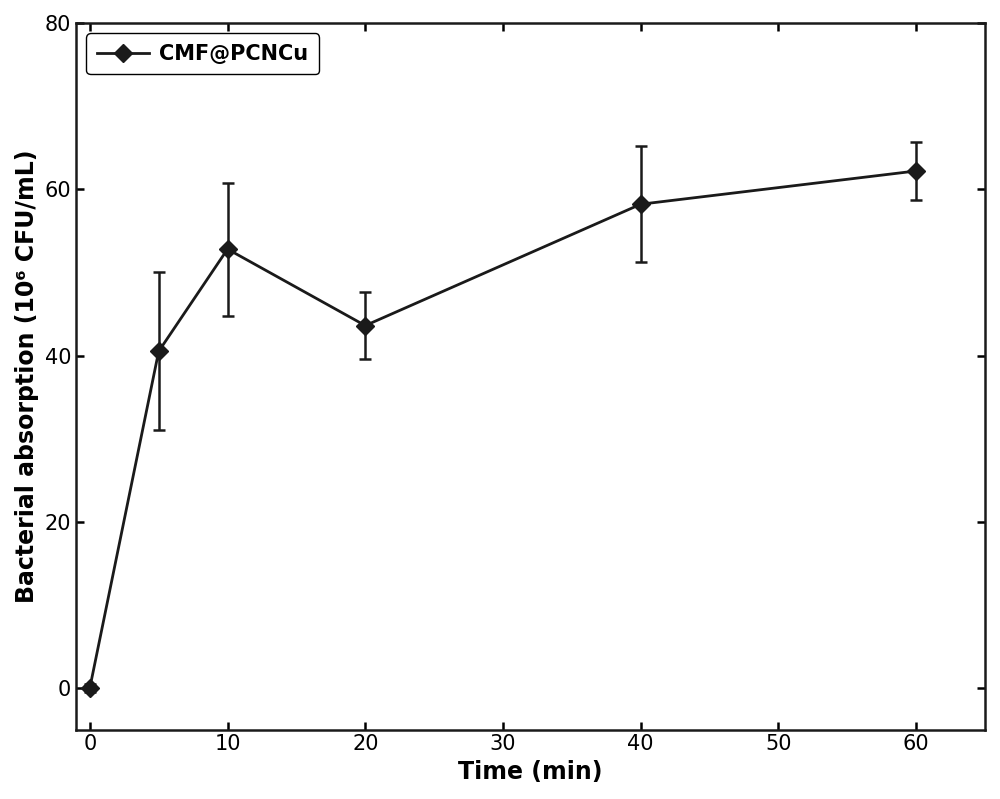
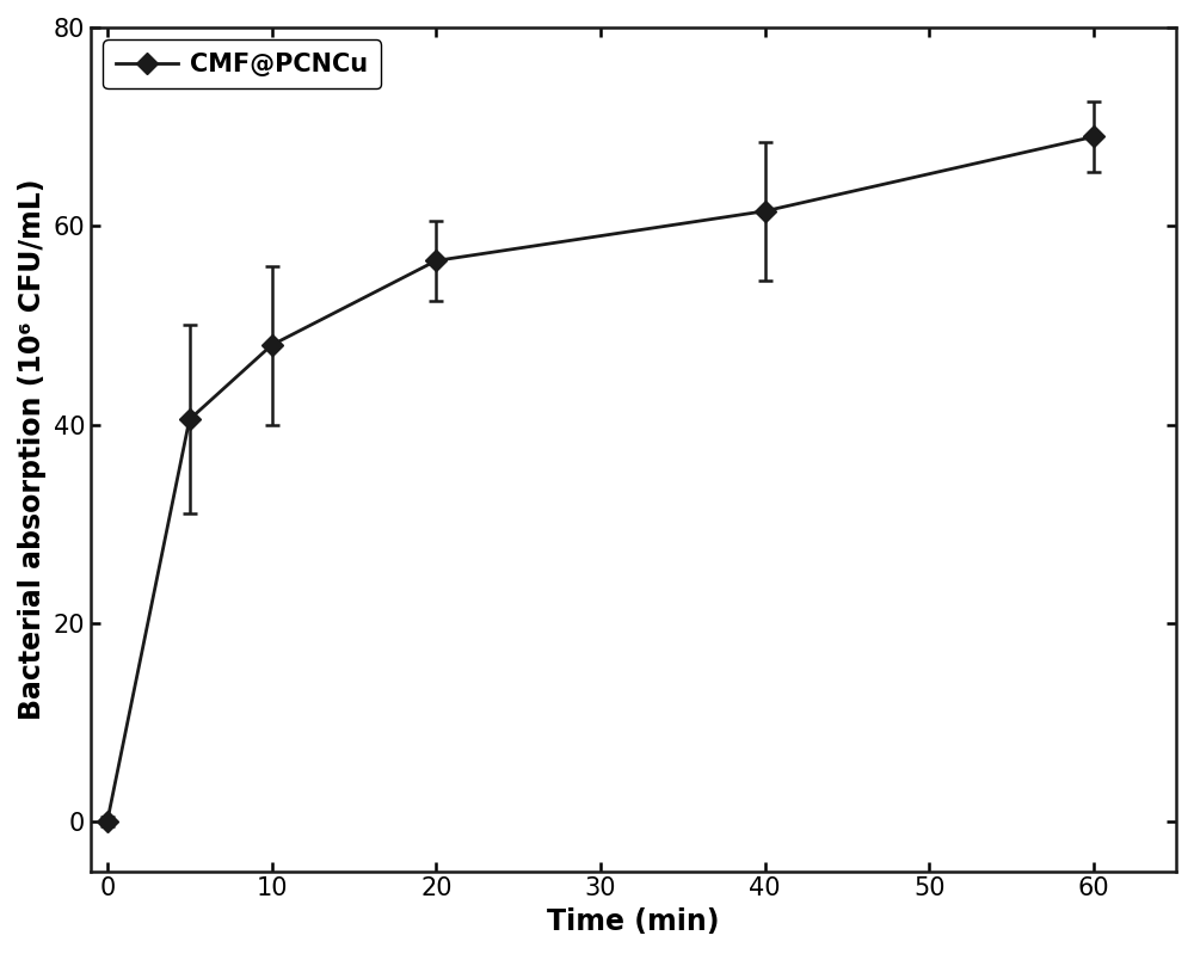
10: 52.8 -> 48.0
20: 43.6 -> 56.5
40: 58.2 -> 61.5
60: 62.2 -> 69.0
